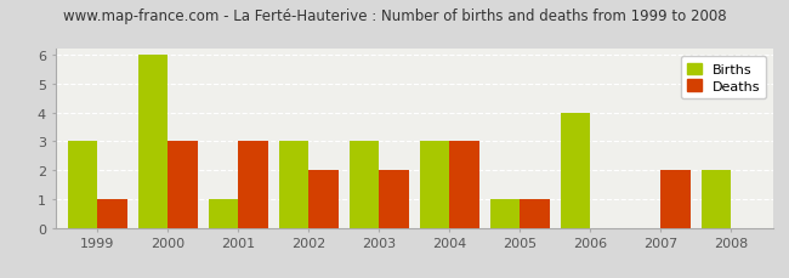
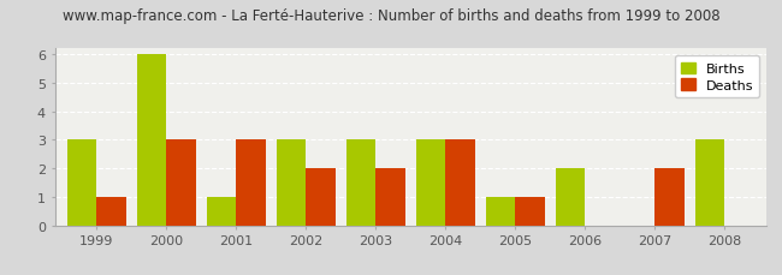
Births/2006: 4 -> 2
Births/2008: 2 -> 3
